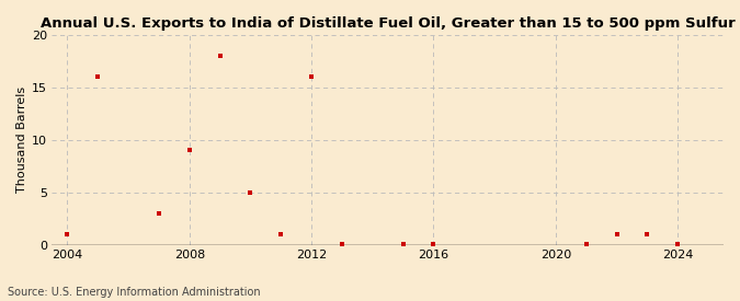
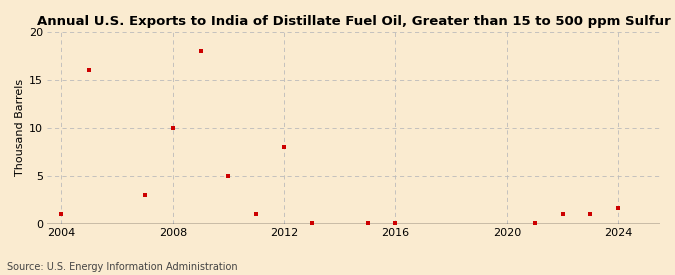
2008: 9.0 -> 10.0
2012: 16.0 -> 8.0
2024: 0.1 -> 1.6
